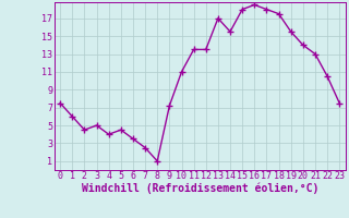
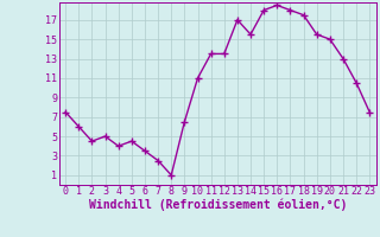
9: 7.2 -> 6.5
20: 14.0 -> 15.0
